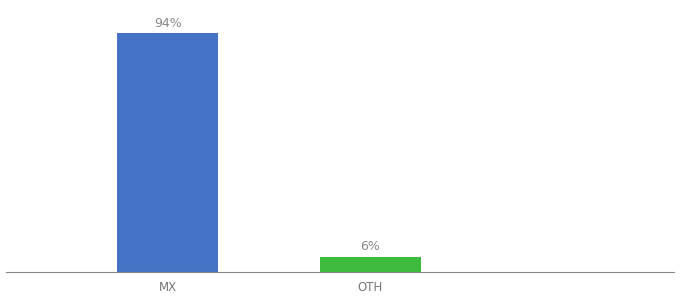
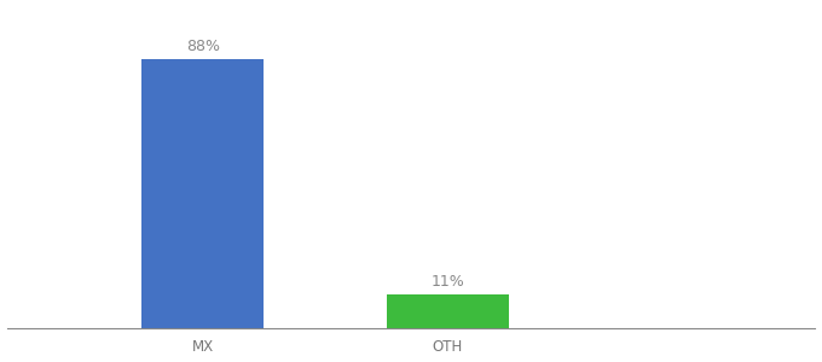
MX: 94% -> 88%
OTH: 6% -> 11%
